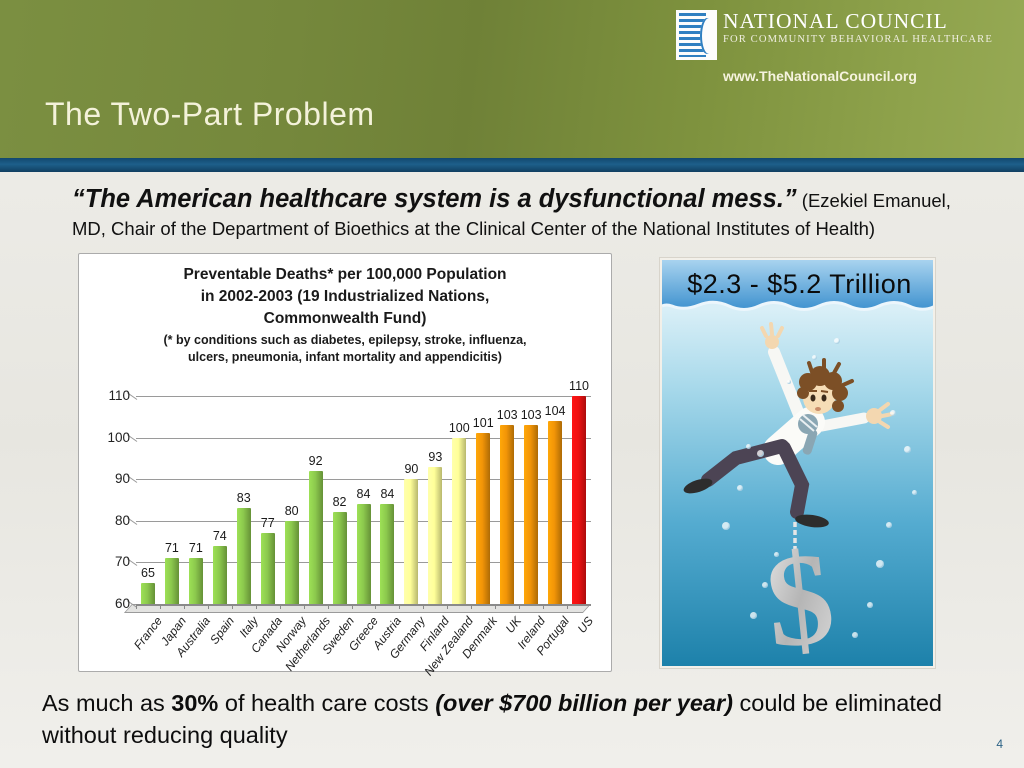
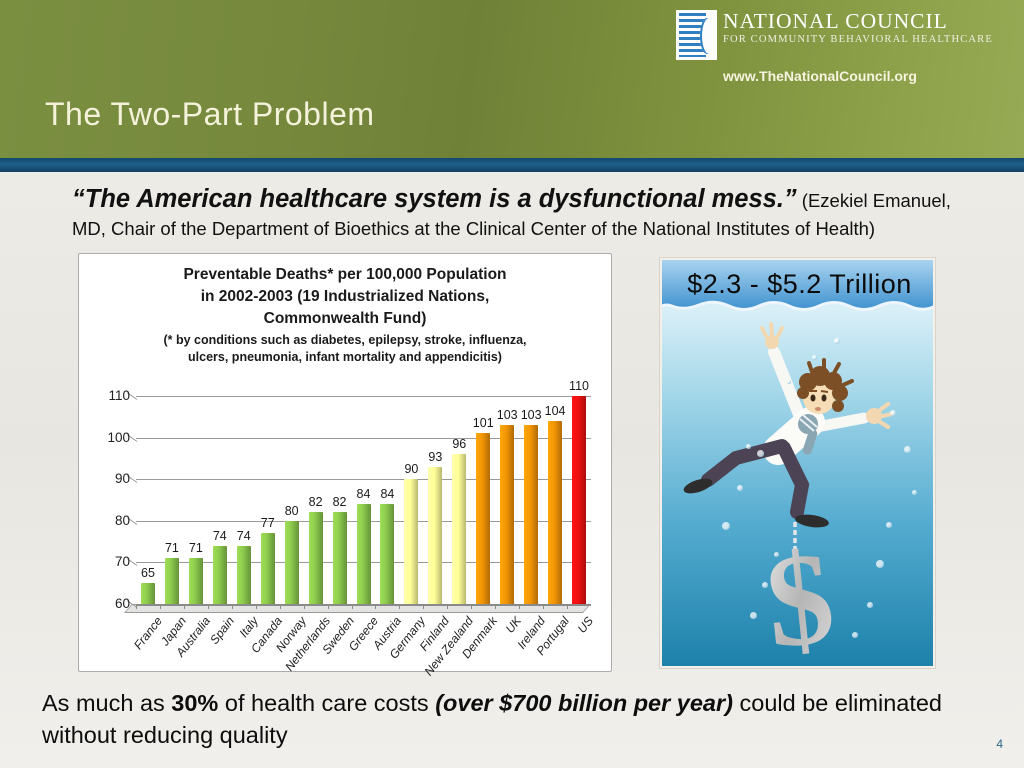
Italy: 83 -> 74
Netherlands: 92 -> 82
New Zealand: 100 -> 96
